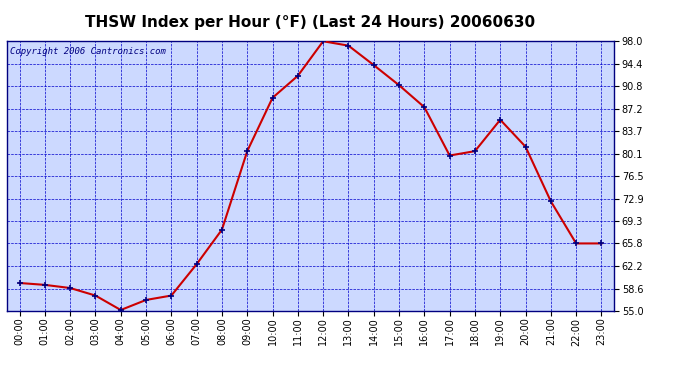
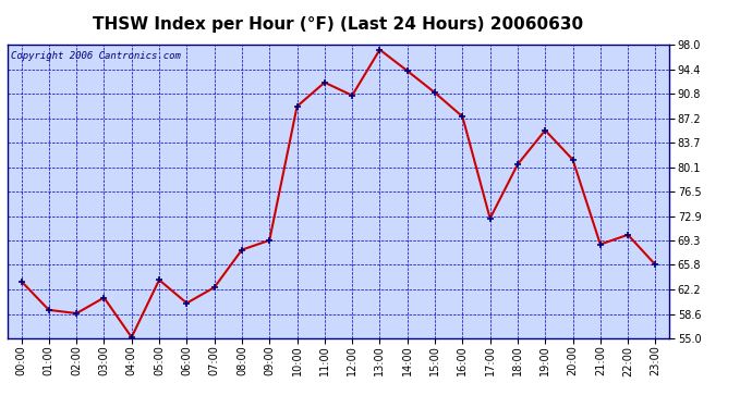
00:00: 59.5 -> 63.4
03:00: 57.5 -> 61.0
05:00: 56.8 -> 63.6
06:00: 57.5 -> 60.2
09:00: 80.5 -> 69.4
12:00: 98.0 -> 90.6
17:00: 79.8 -> 72.6
21:00: 72.5 -> 68.8
22:00: 65.8 -> 70.2
